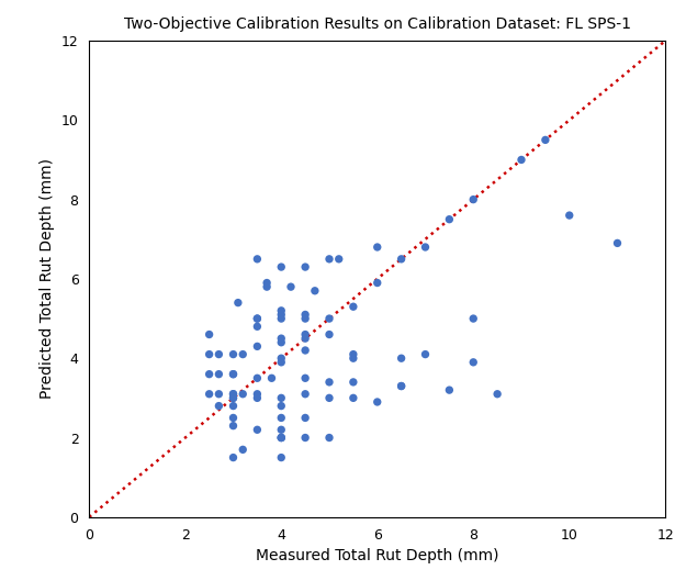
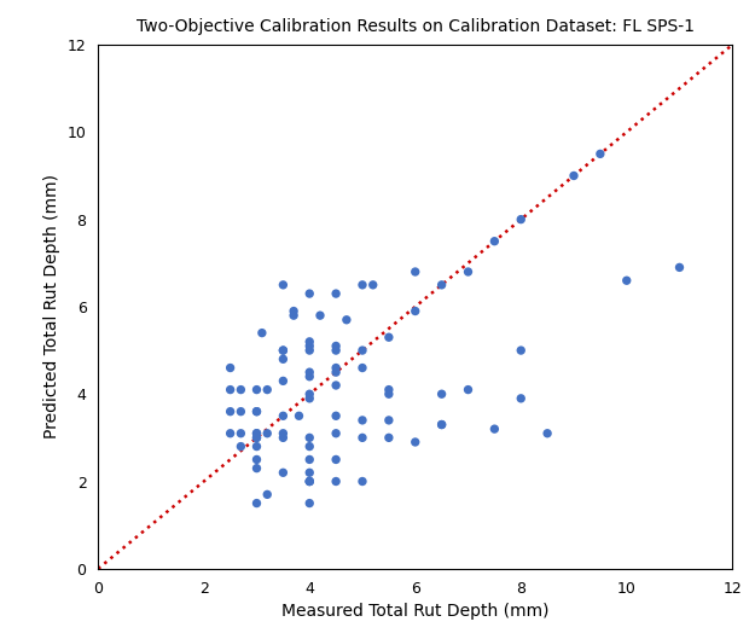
10: 7.6 -> 6.6
